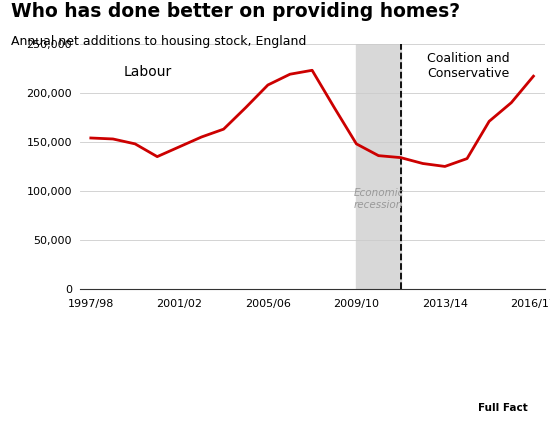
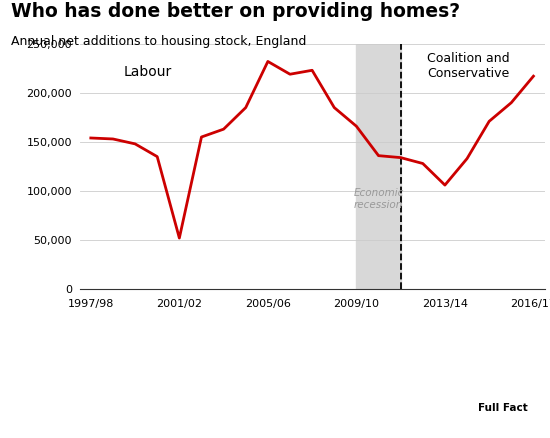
2001/02: 145,000 -> 52,000
2005/06: 208,000 -> 232,000
2009/10: 148,000 -> 166,000
2013/14: 125,000 -> 106,000
